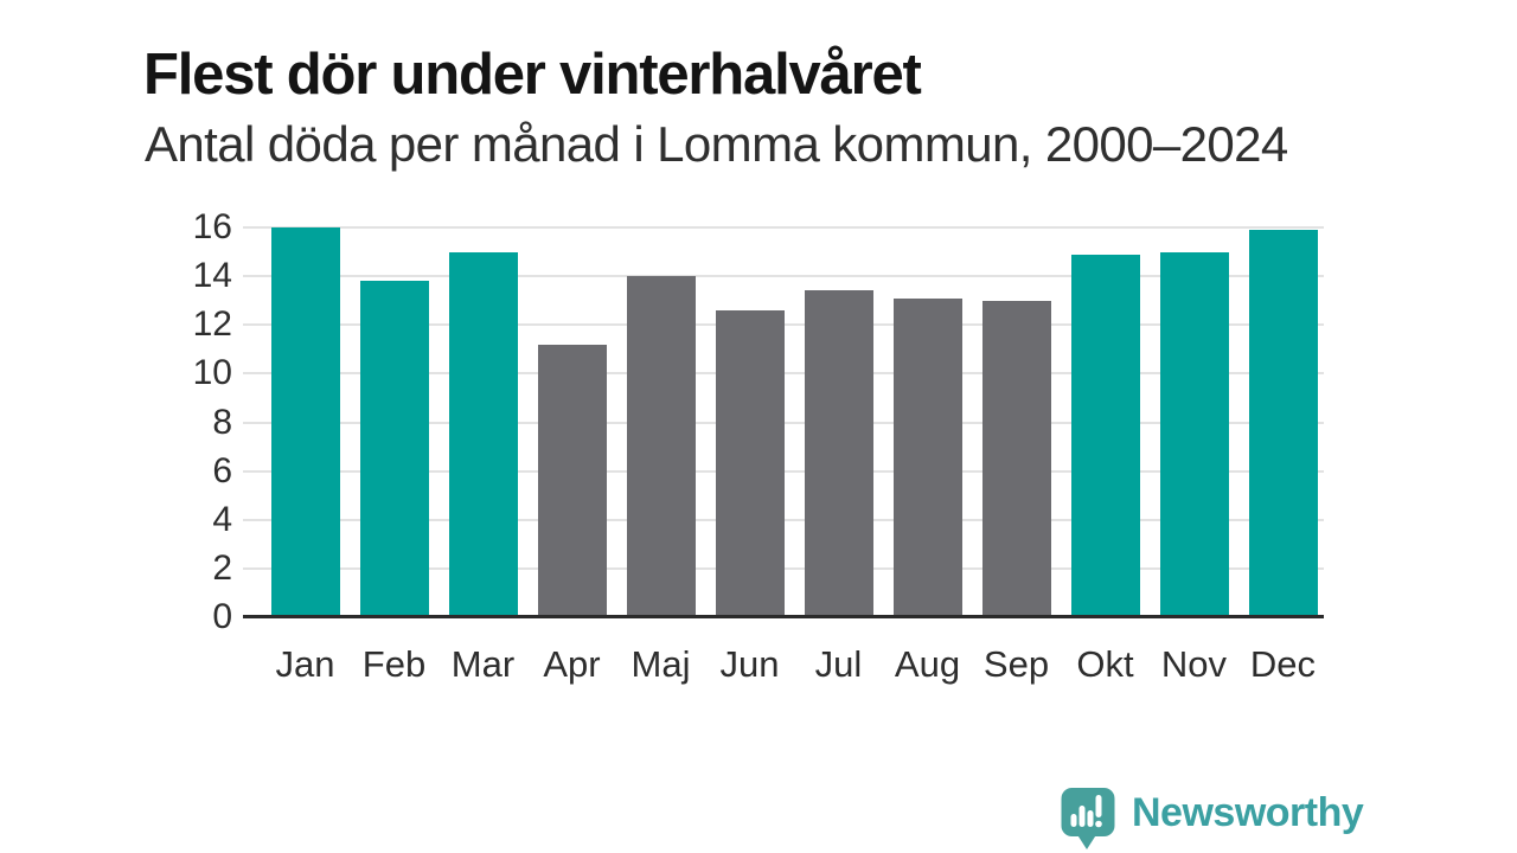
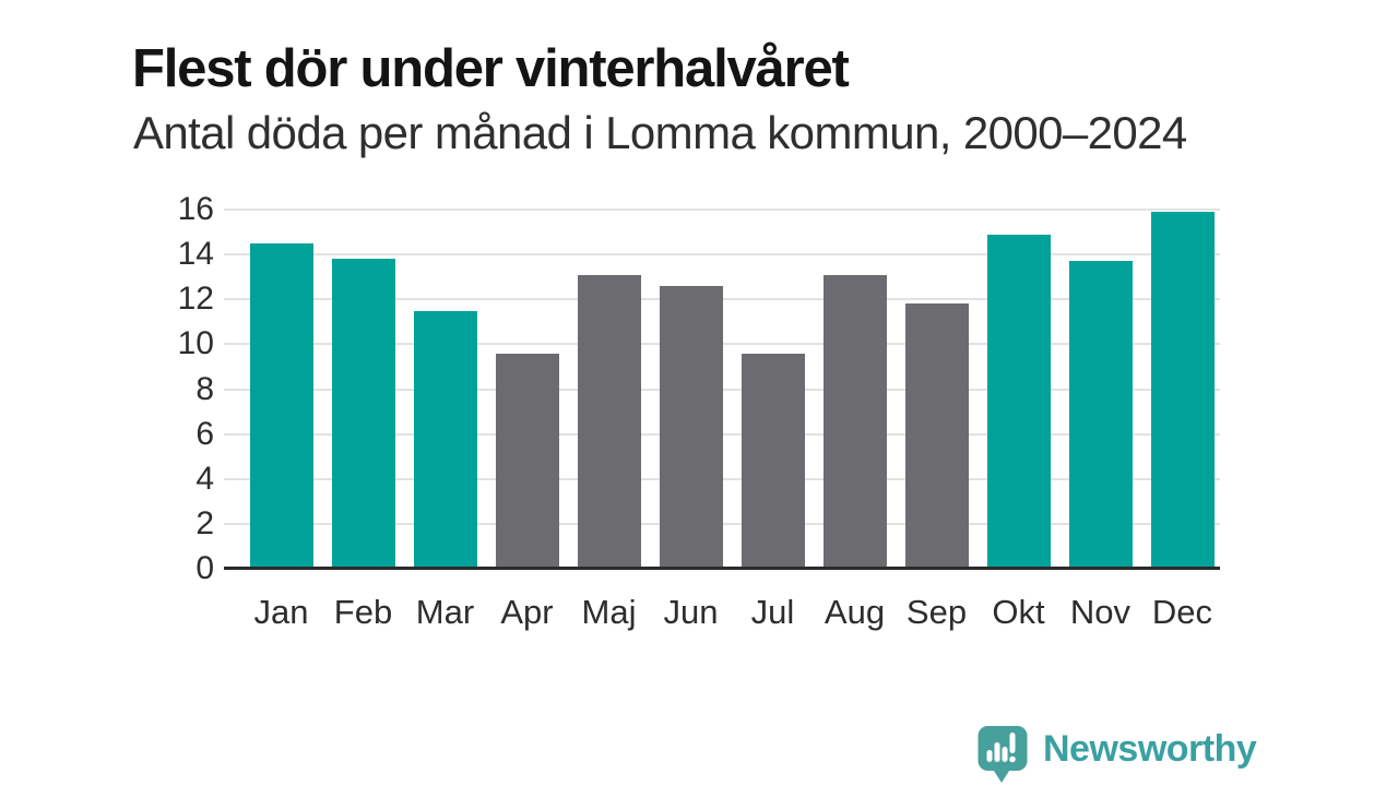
Jan: 16.0 -> 14.5
Mar: 15.0 -> 11.5
Apr: 11.2 -> 9.6
Maj: 14.0 -> 13.1
Jul: 13.4 -> 9.6
Sep: 13.0 -> 11.8
Nov: 15.0 -> 13.7
